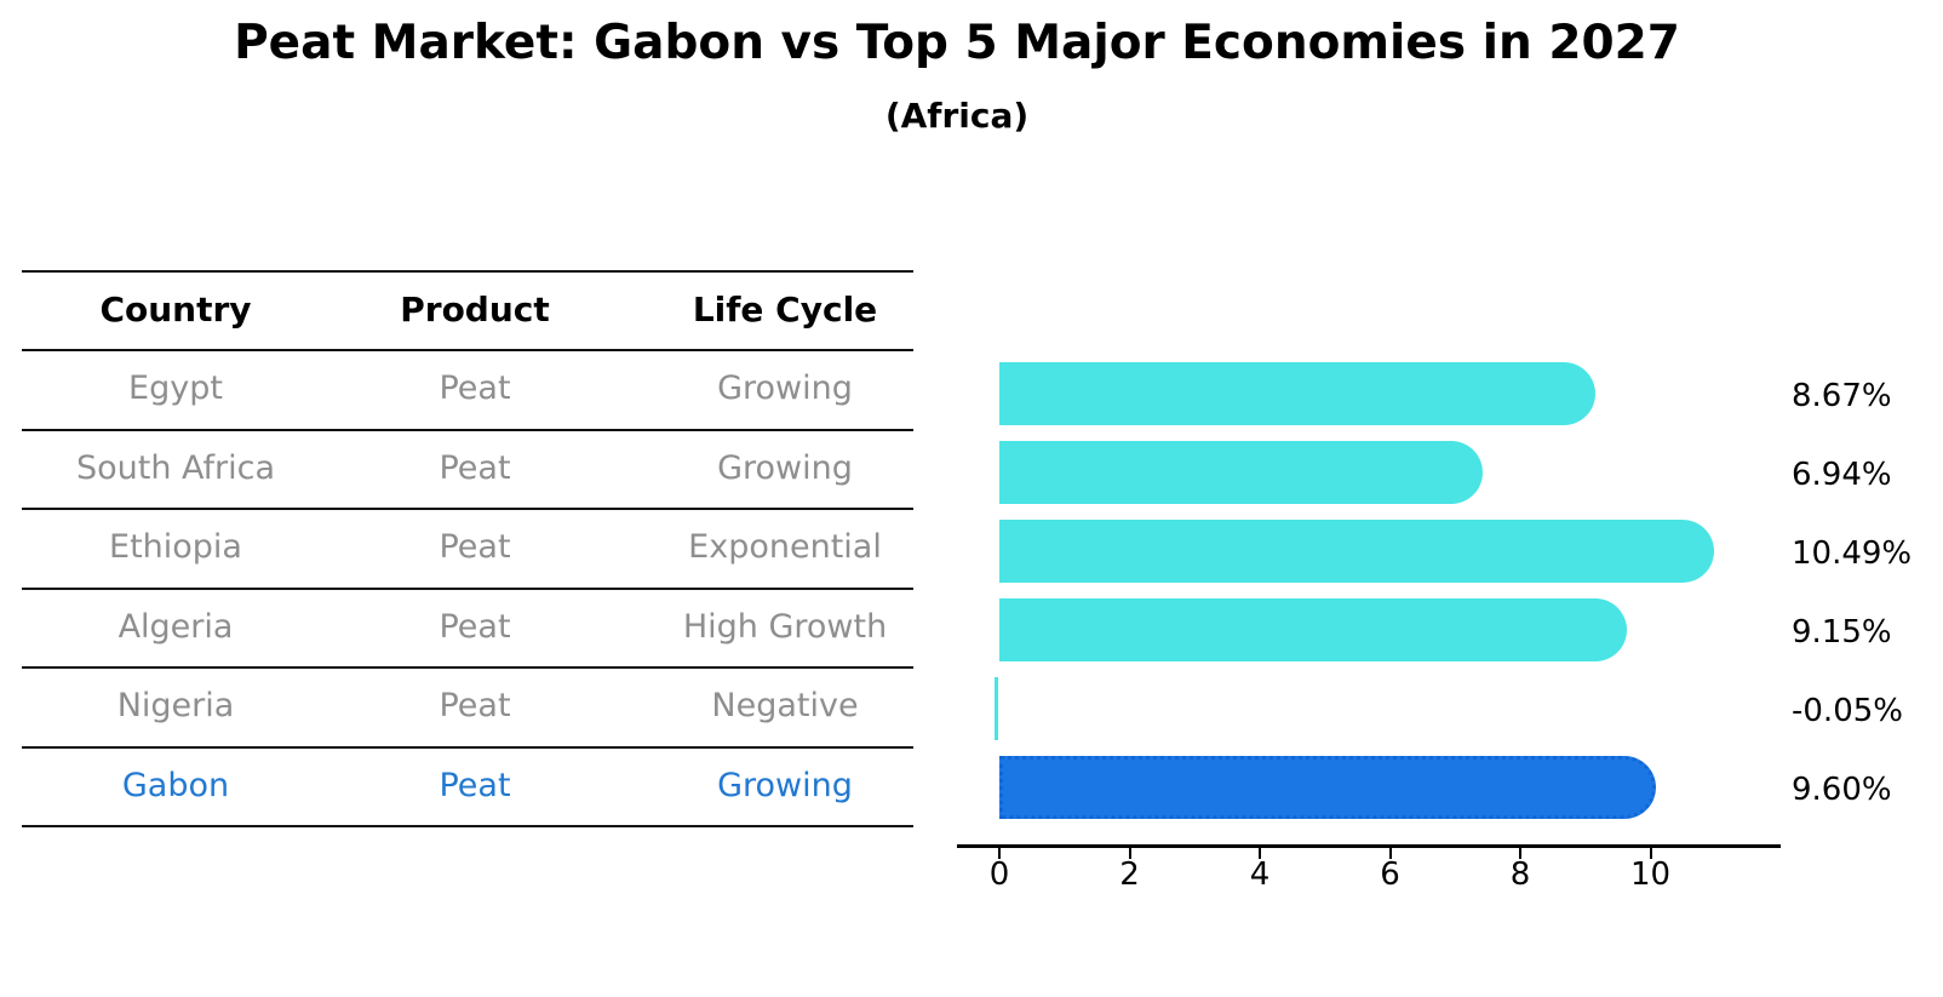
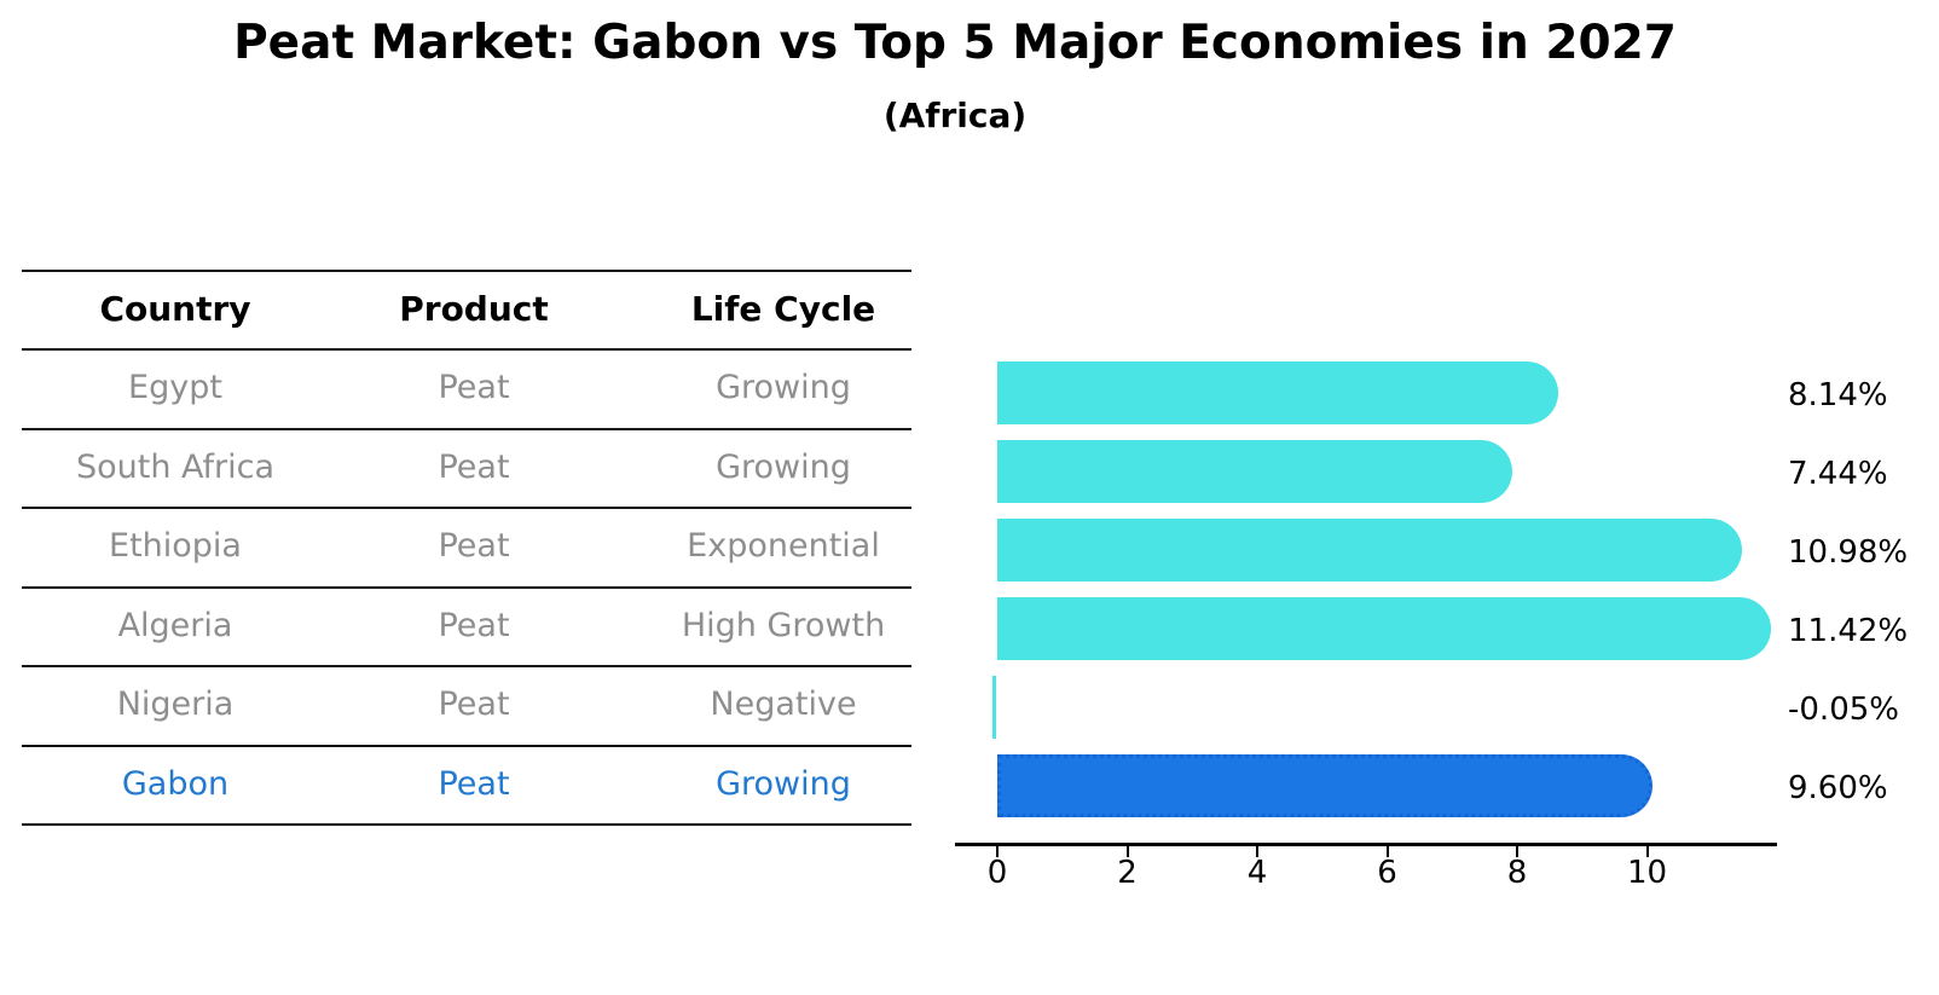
Egypt: 8.67% -> 8.14%
South Africa: 6.94% -> 7.44%
Ethiopia: 10.49% -> 10.98%
Algeria: 9.15% -> 11.42%
